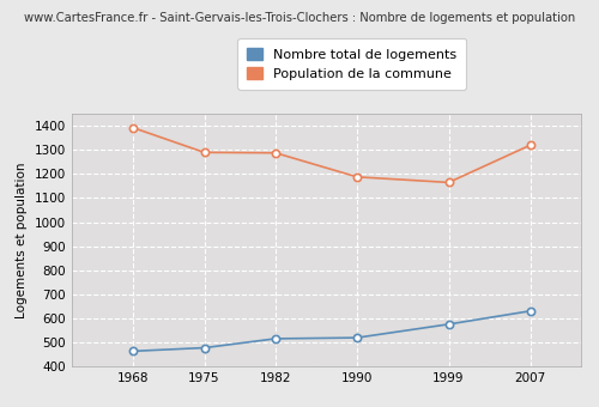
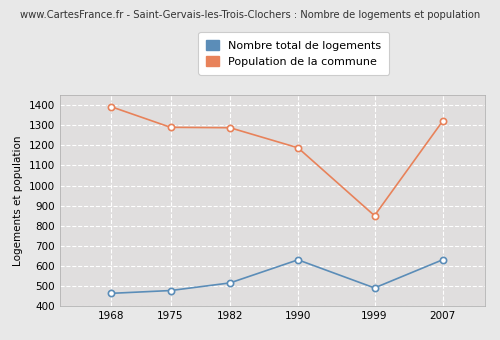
Nombre total de logements/1990: 519 -> 630
Nombre total de logements/1999: 575 -> 490
Population de la commune/1999: 1165 -> 850
